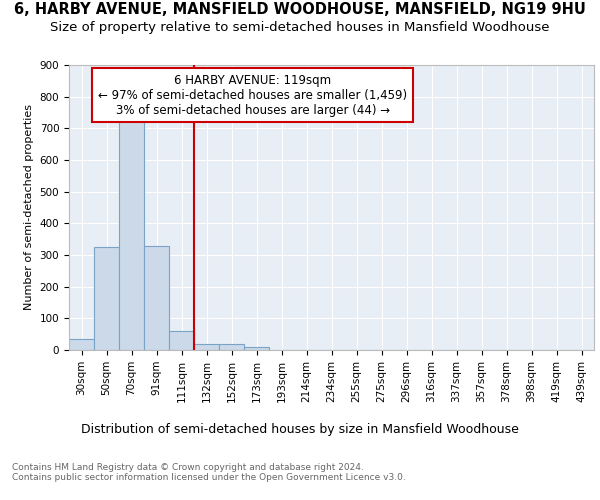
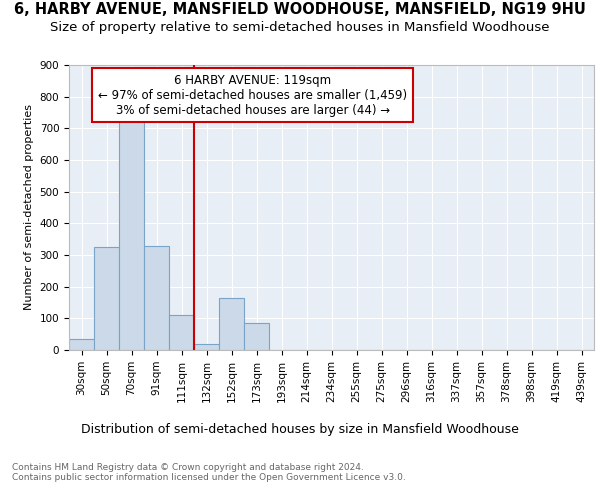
111sqm: 60 -> 110
152sqm: 20 -> 165
173sqm: 10 -> 85
